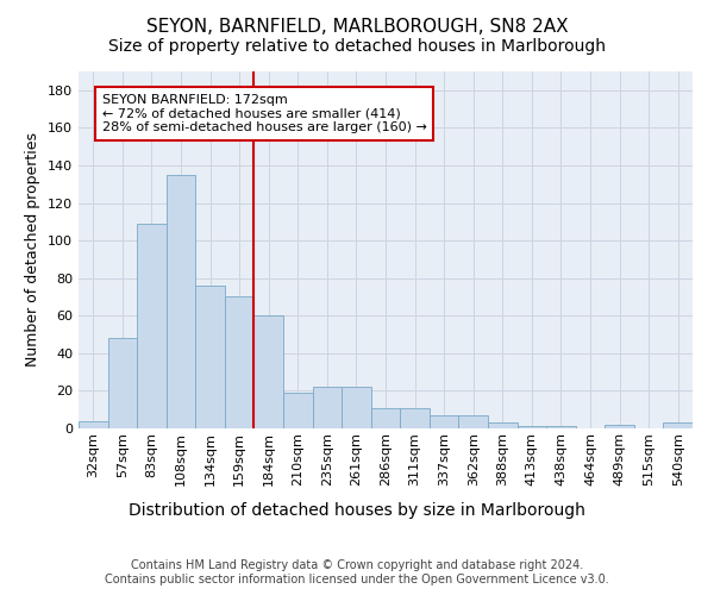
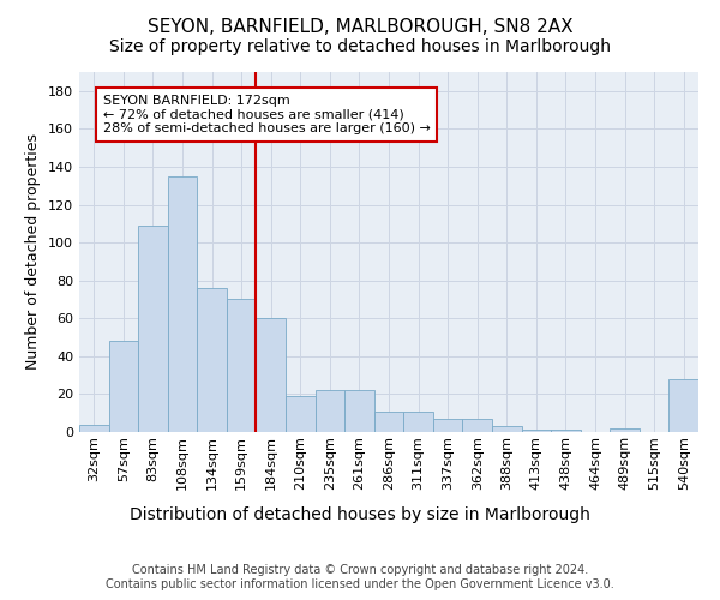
540sqm: 3 -> 28
